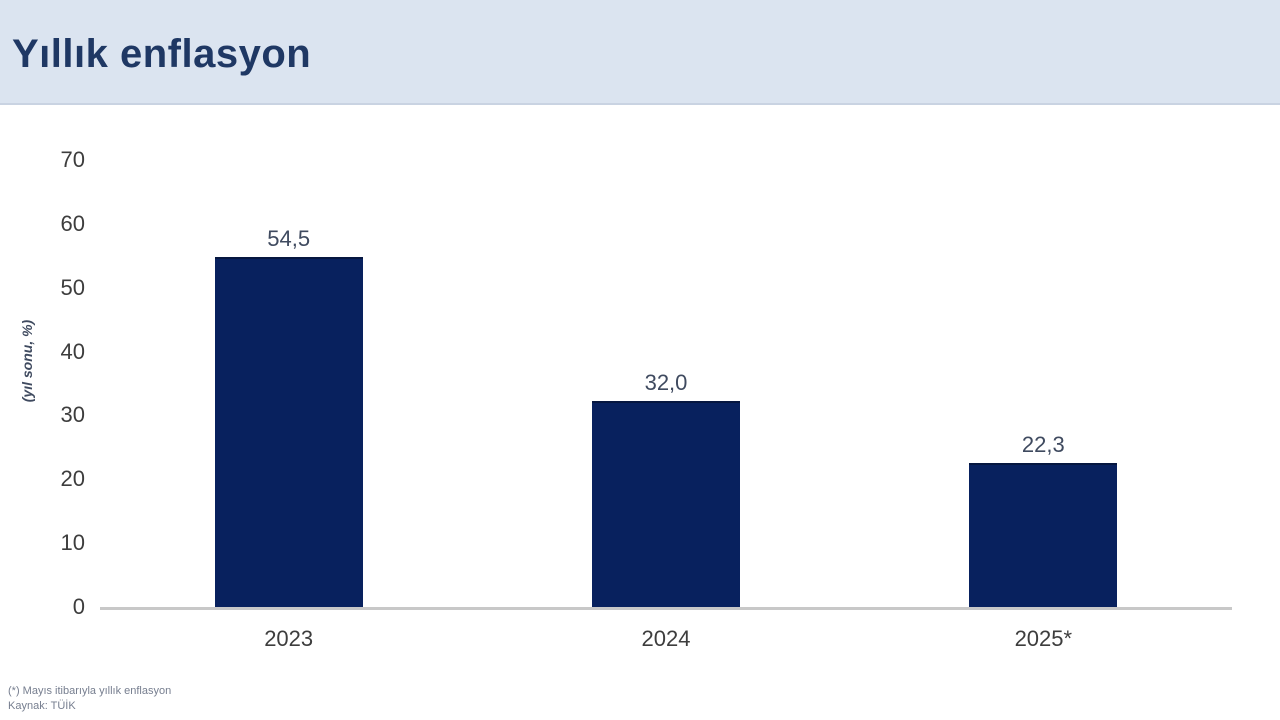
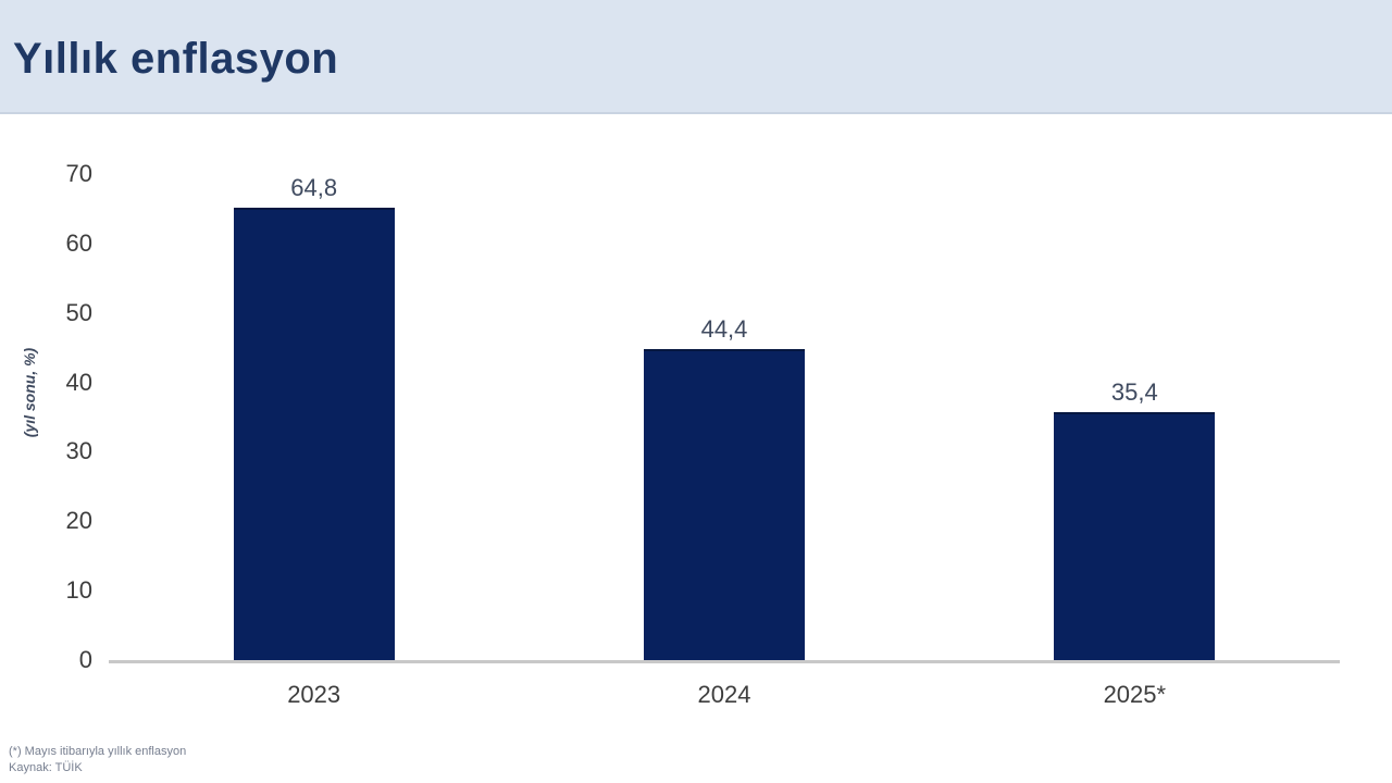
2023: 54,5 -> 64,8
2024: 32,0 -> 44,4
2025*: 22,3 -> 35,4
